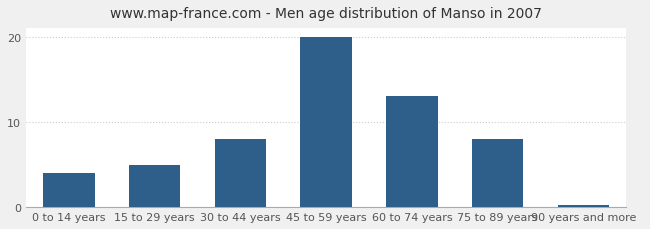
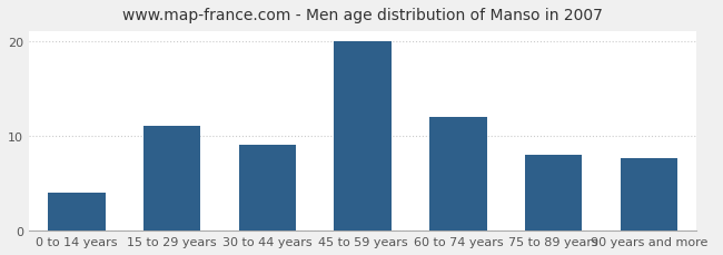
15 to 29 years: 5.0 -> 11.0
30 to 44 years: 8.0 -> 9.0
60 to 74 years: 13.0 -> 12.0
90 years and more: 0.3 -> 7.6
